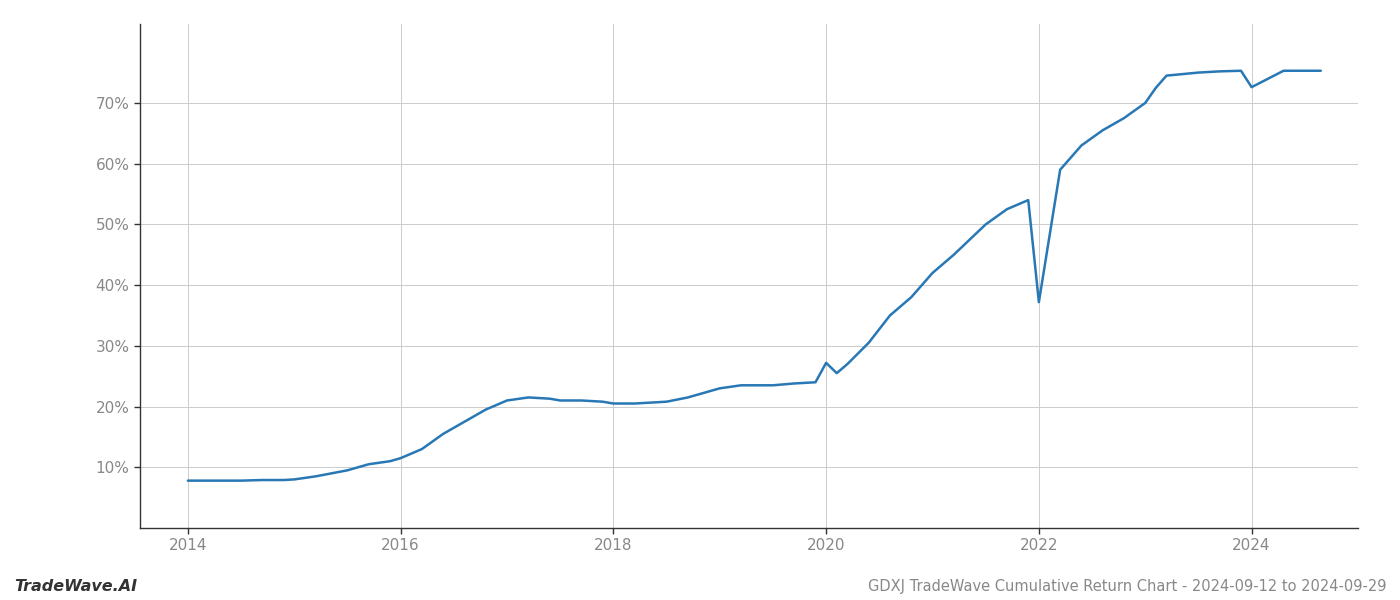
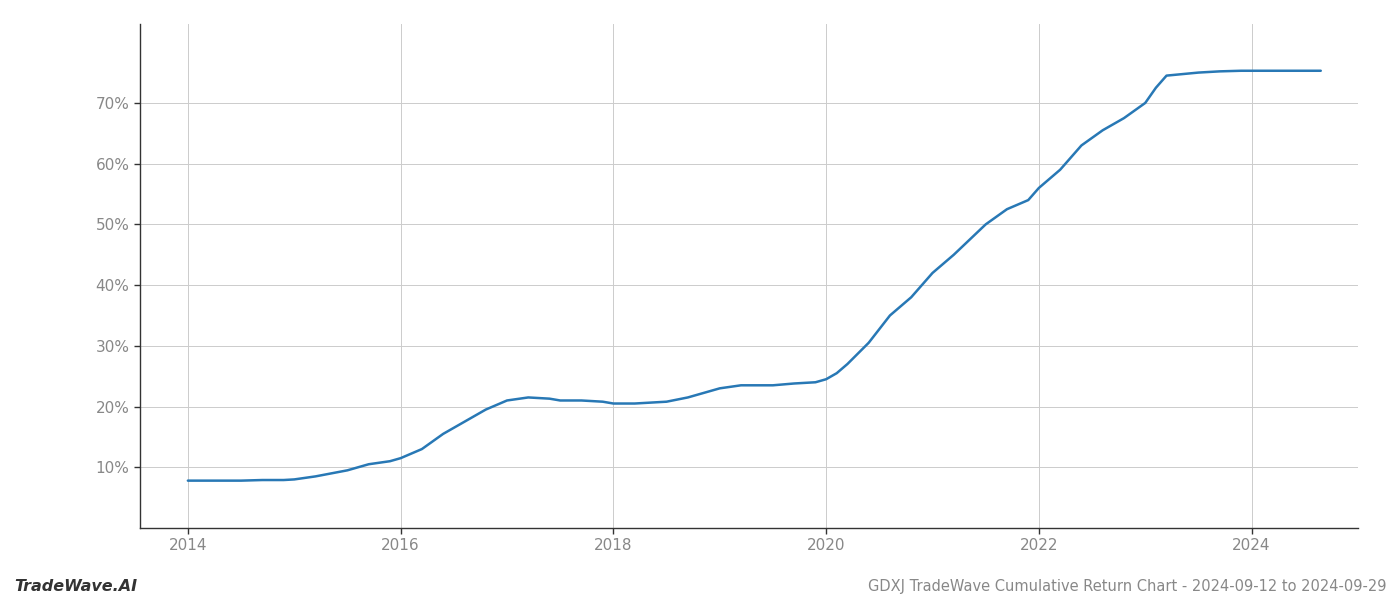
2020: 27.2% -> 24.5%
2022: 37.2% -> 56.0%
2024: 72.6% -> 75.3%
